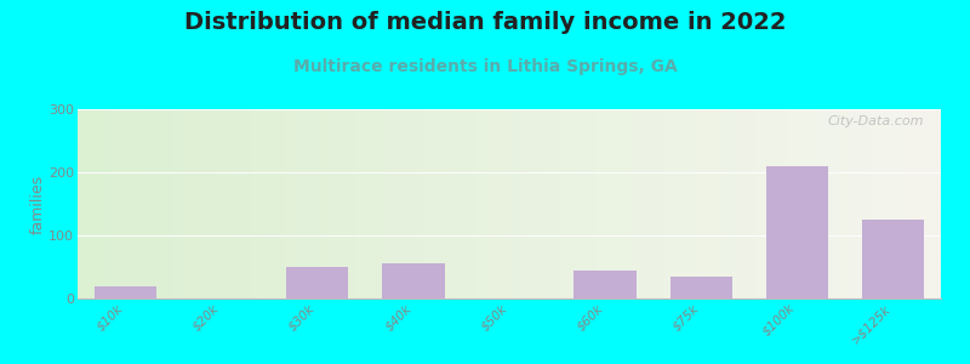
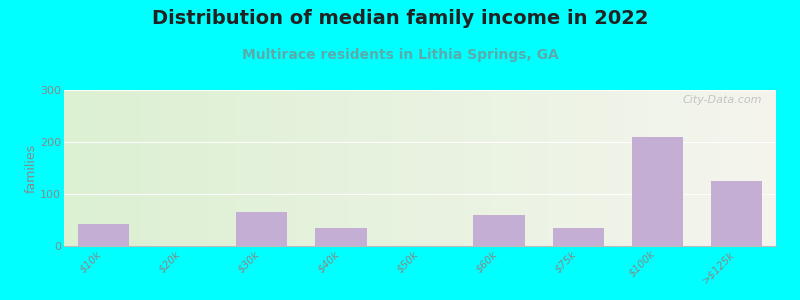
$10k: 20 -> 42
$30k: 50 -> 66
$40k: 55 -> 34
$60k: 45 -> 60
